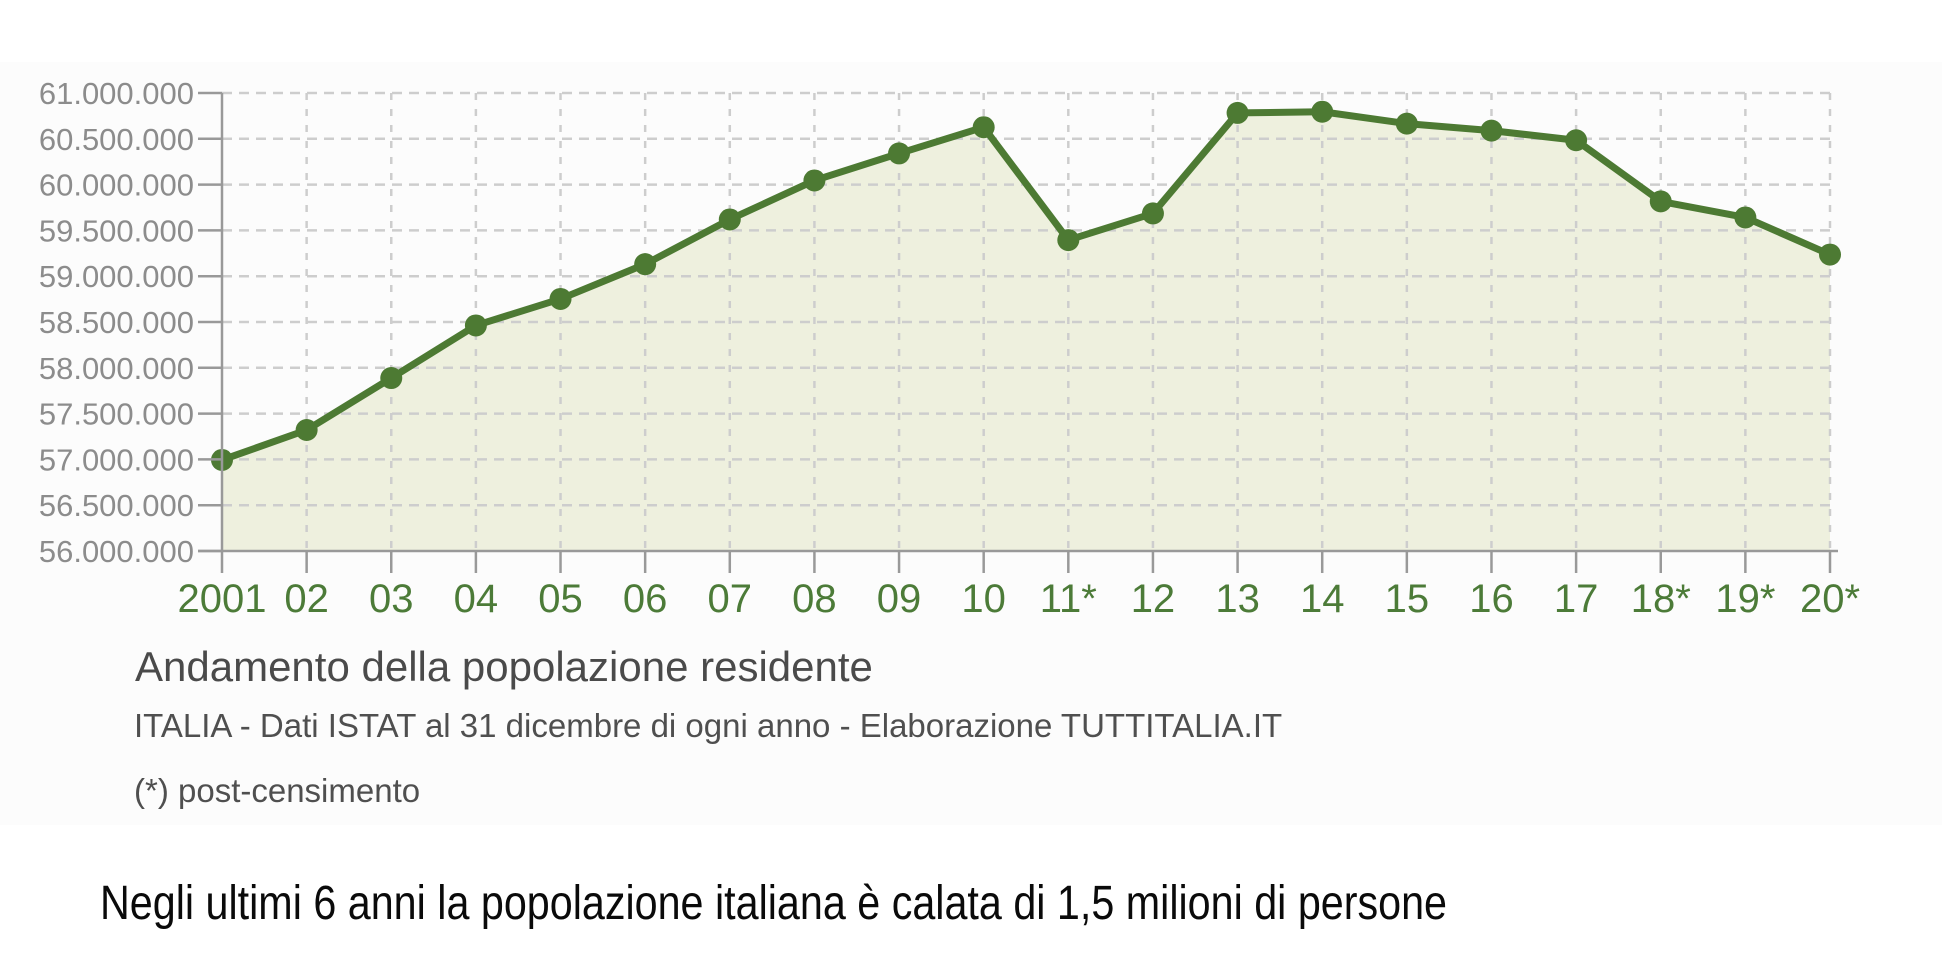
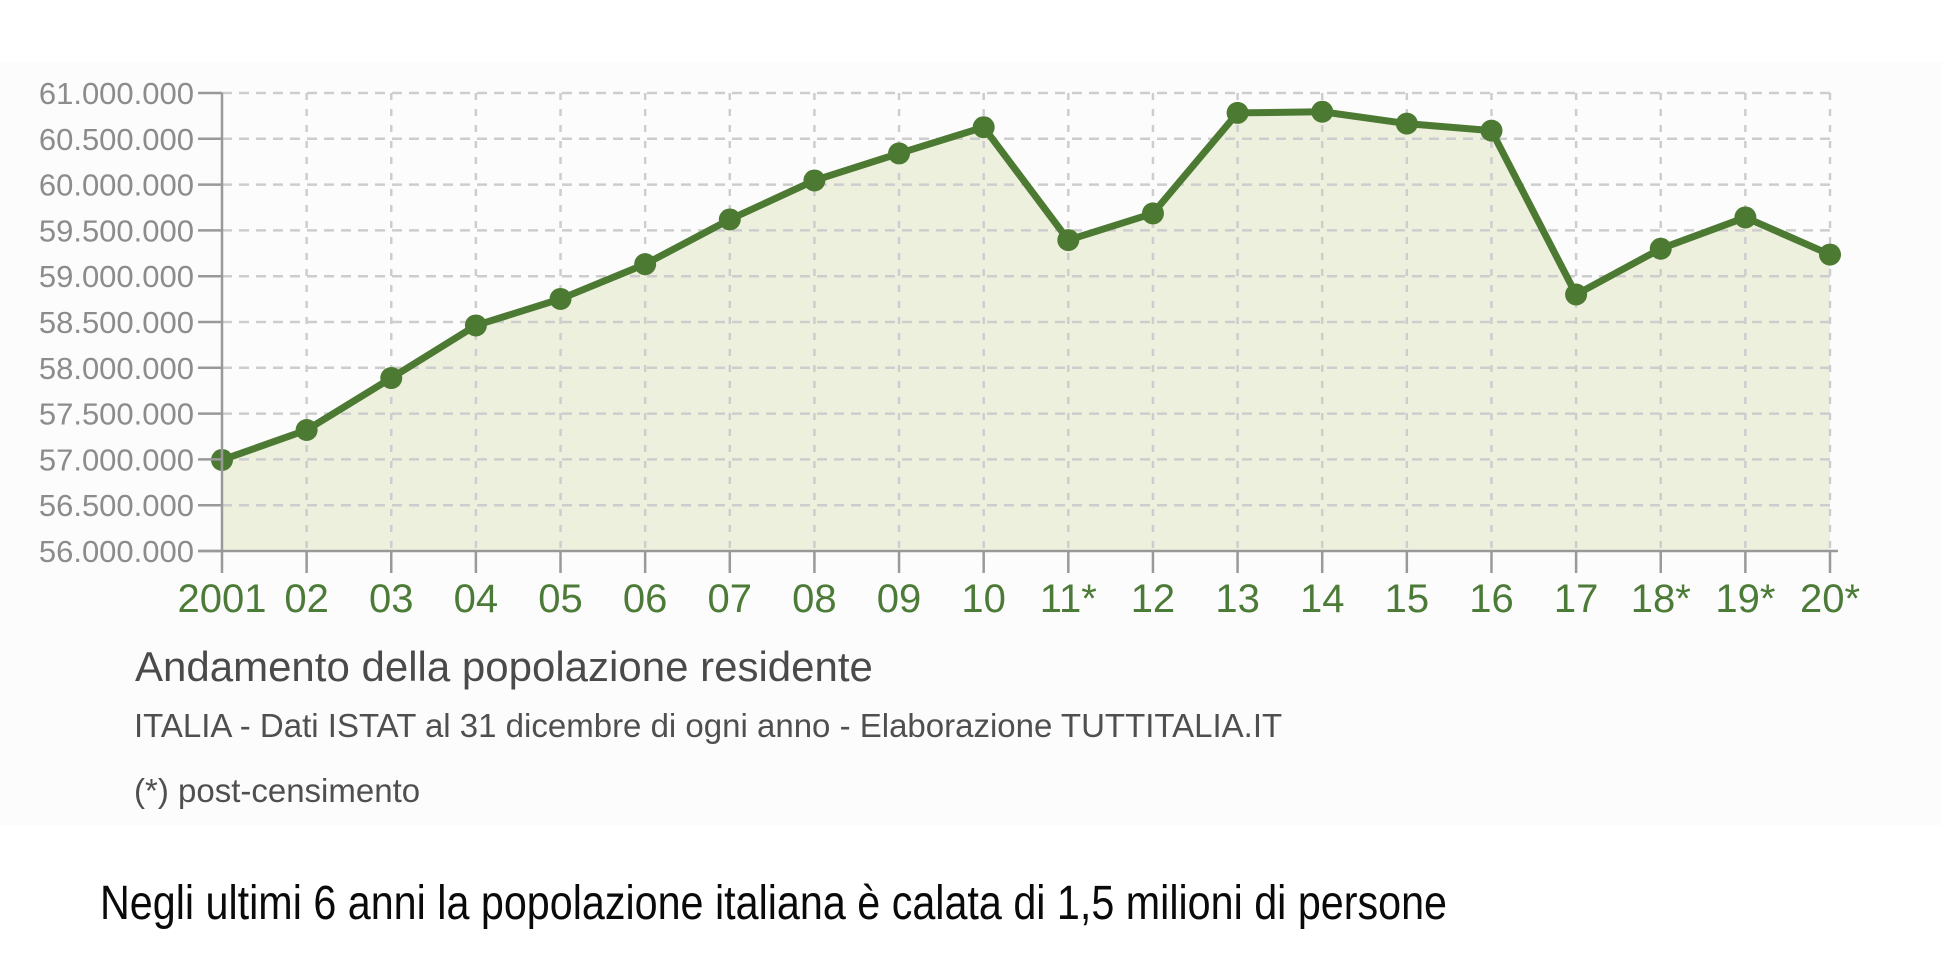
17: 60500000 -> 58800000
18*: 59800000 -> 59300000
